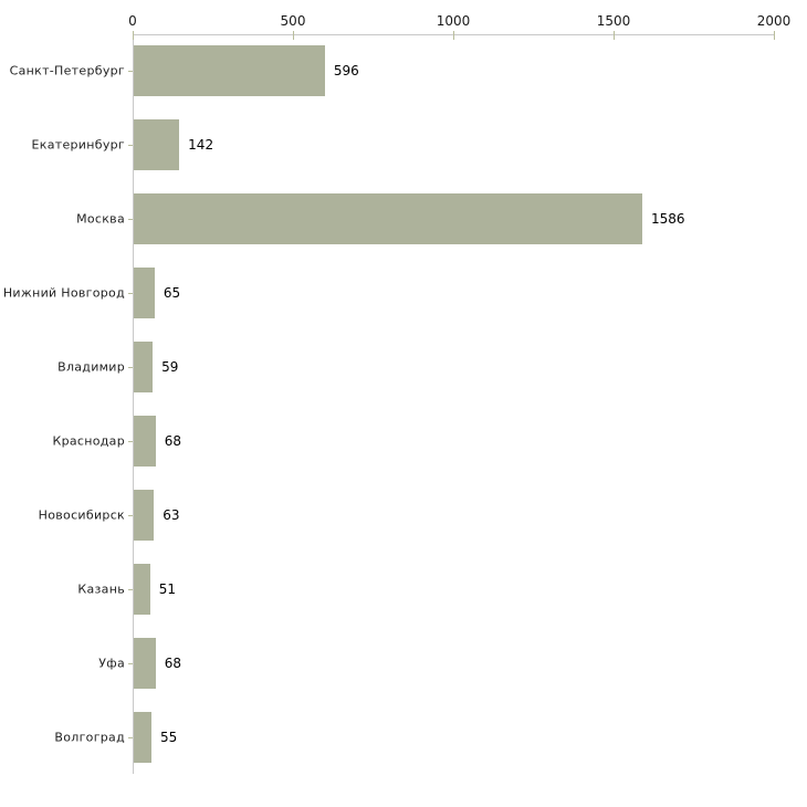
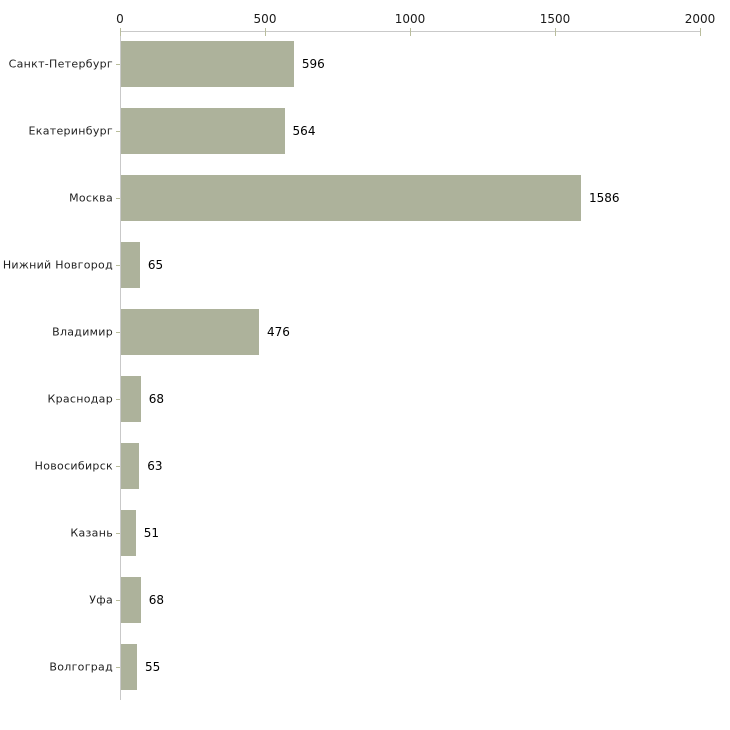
Екатеринбург: 142 -> 564
Владимир: 59 -> 476
